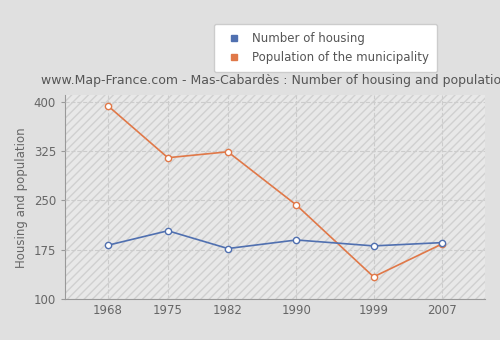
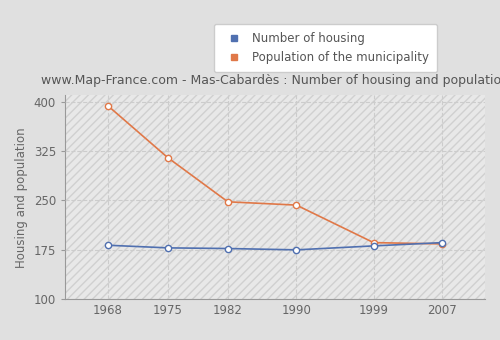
Number of housing/1975: 204 -> 178
Population of the municipality/1982: 324 -> 248
Number of housing/1990: 190 -> 175
Population of the municipality/1999: 134 -> 186
